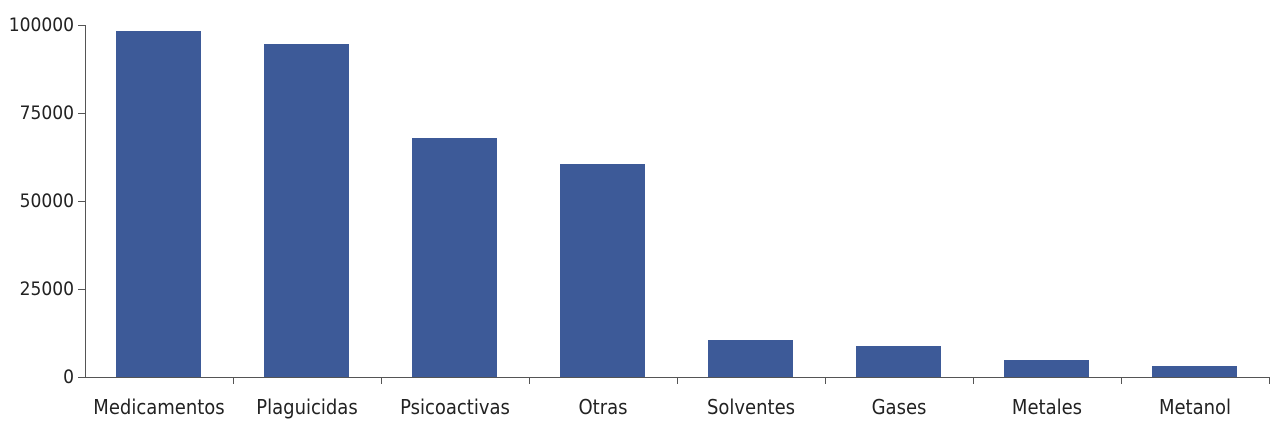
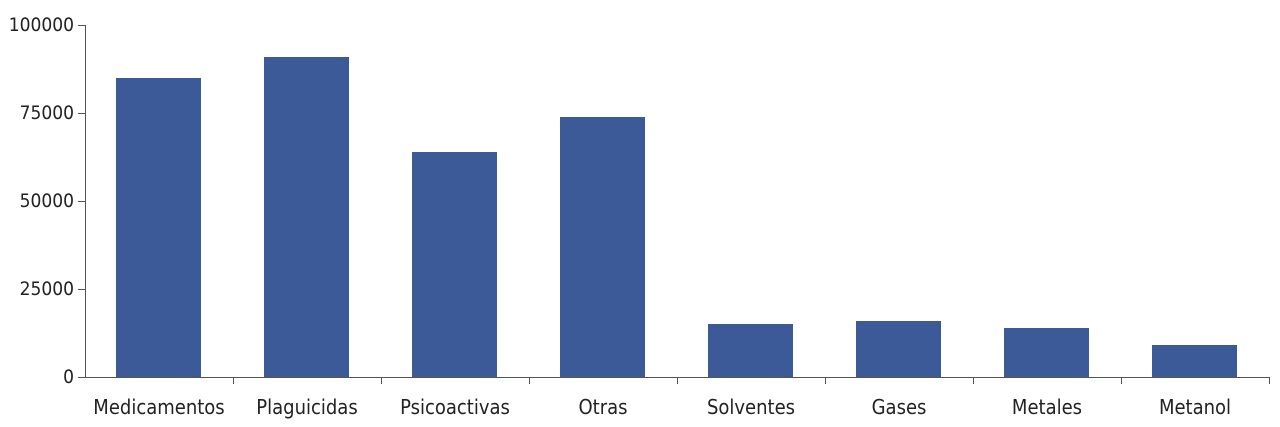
Medicamentos: 98000 -> 85000
Plaguicidas: 95000 -> 91000
Psicoactivas: 68000 -> 64000
Otras: 60000 -> 74000
Solventes: 10000 -> 15000
Gases: 9000 -> 16000
Metales: 5000 -> 14000
Metanol: 3000 -> 9000
